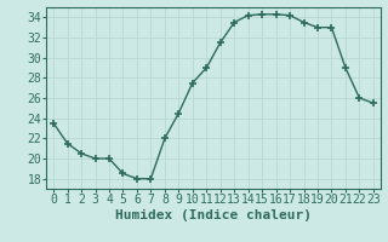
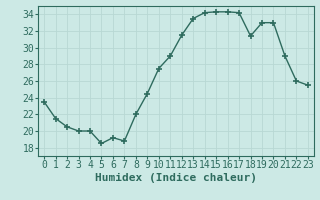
6: 18.0 -> 19.2
7: 18.0 -> 18.8
18: 33.5 -> 31.4
